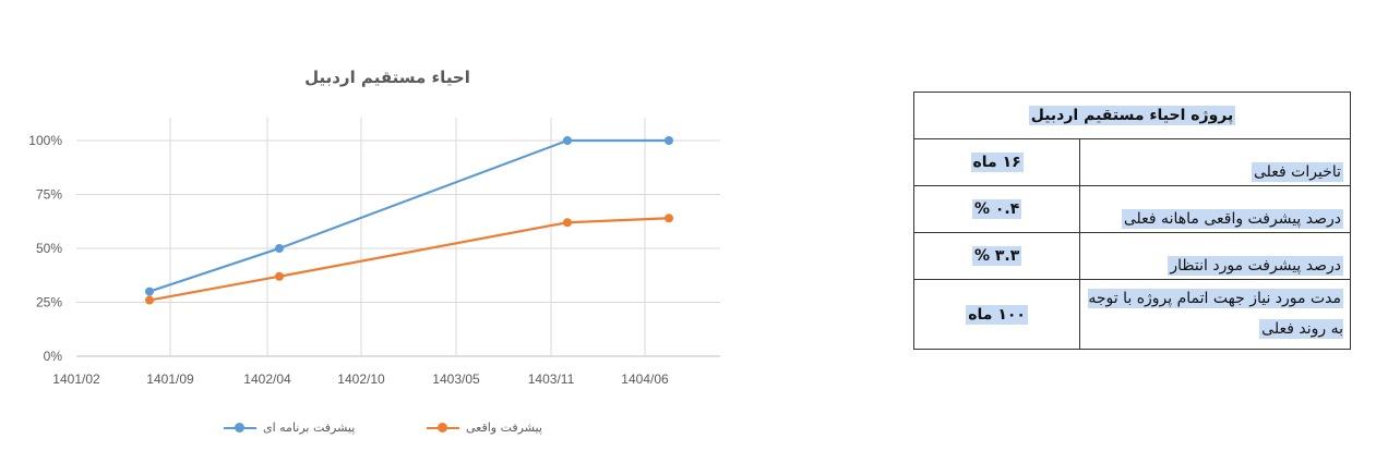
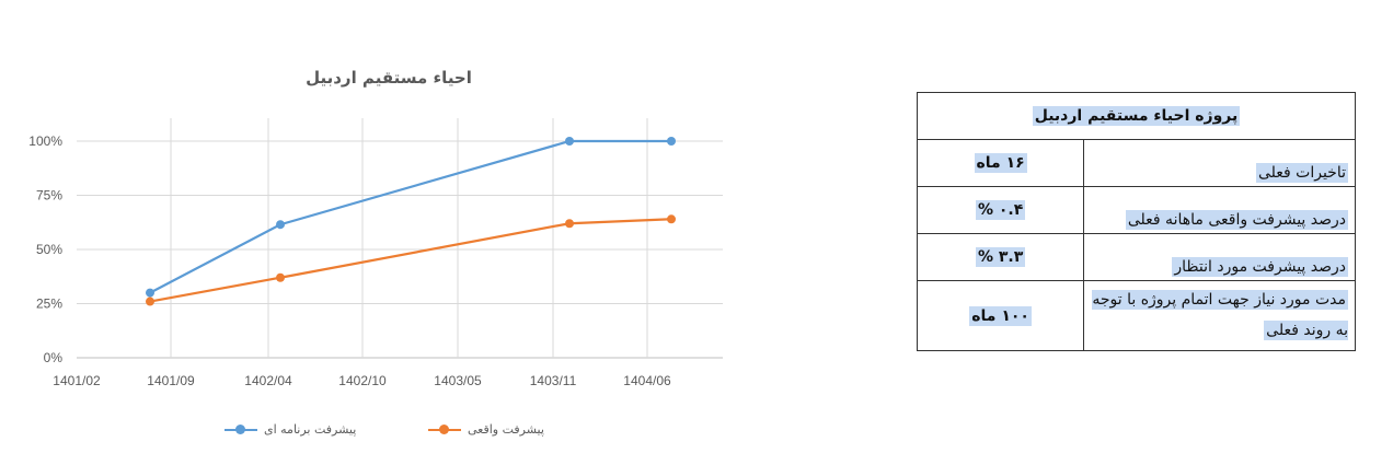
پیشرفت برنامه ای/1402/04: 50% -> 61%
